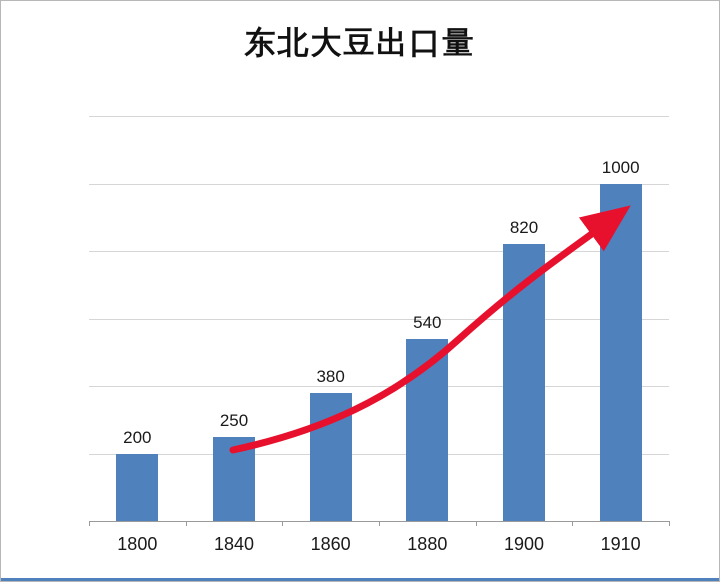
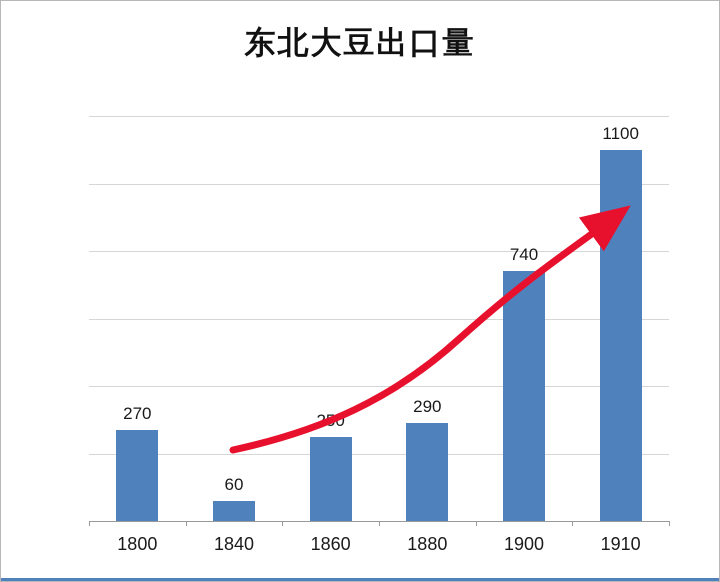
1800: 200 -> 270
1840: 250 -> 60
1860: 380 -> 250
1880: 540 -> 290
1900: 820 -> 740
1910: 1000 -> 1100
